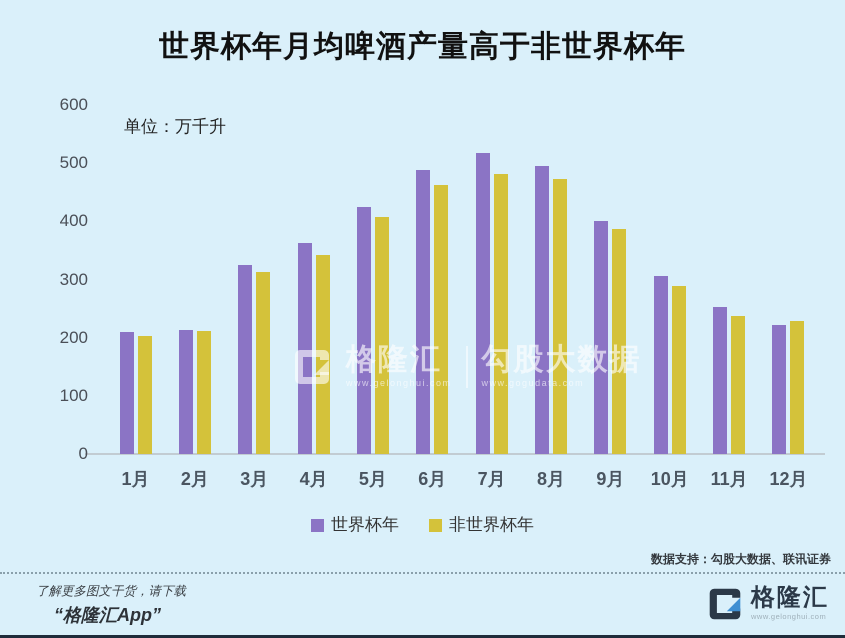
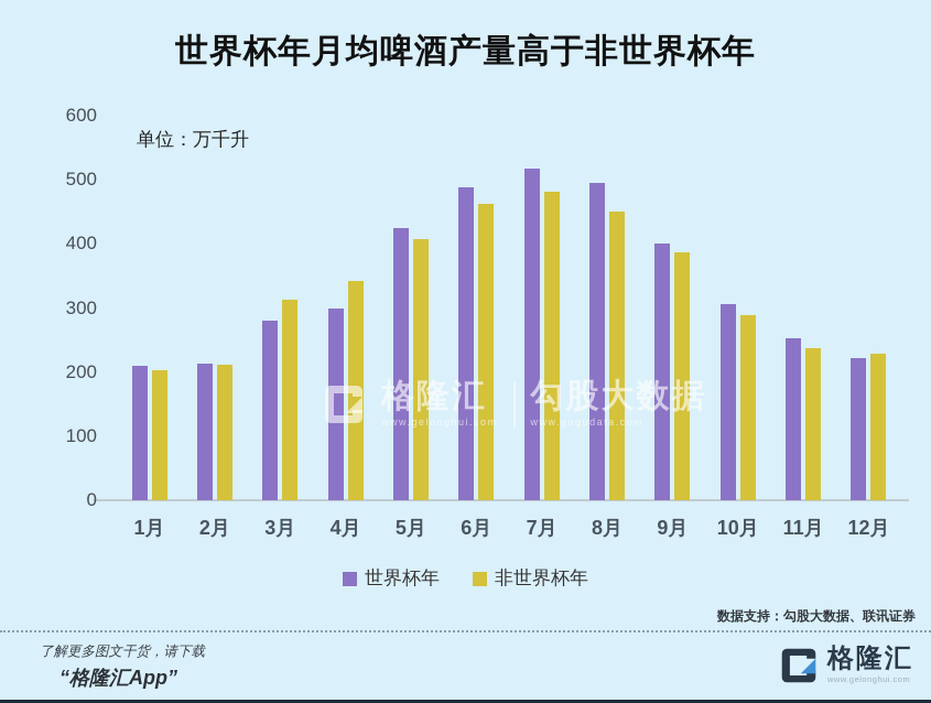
世界杯年/3月: 320 -> 280
世界杯年/4月: 360 -> 300
非世界杯年/8月: 470 -> 450
